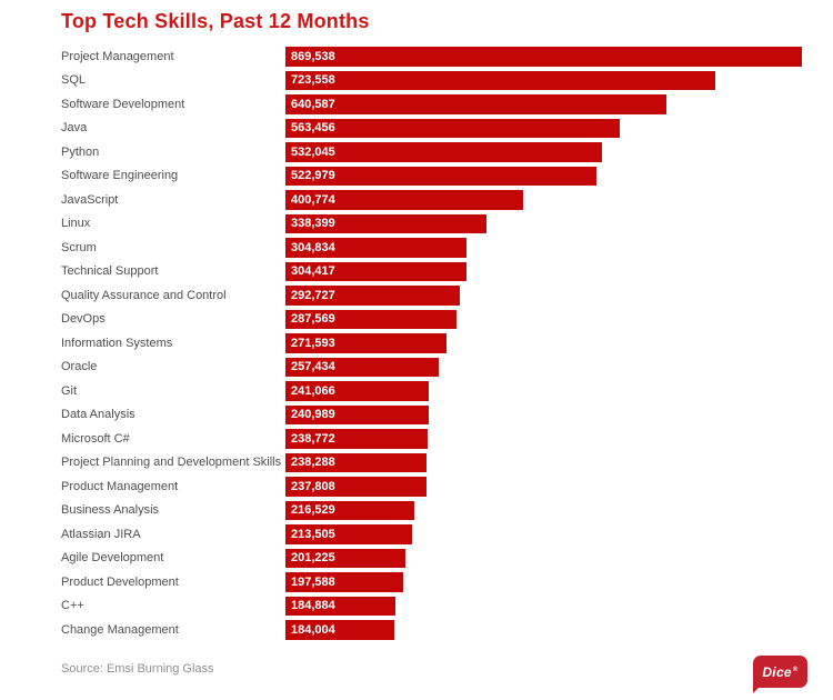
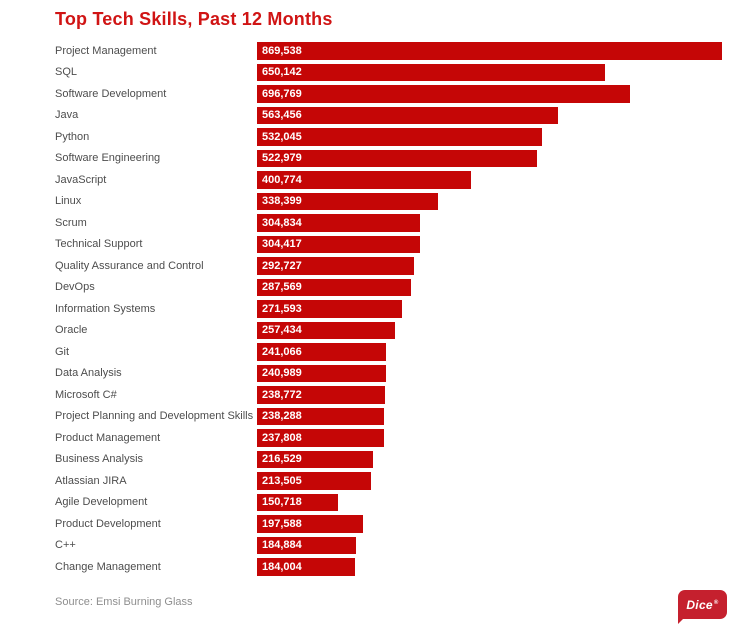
SQL: 723,558 -> 650,142
Software Development: 640,587 -> 696,769
Agile Development: 201,225 -> 150,718
